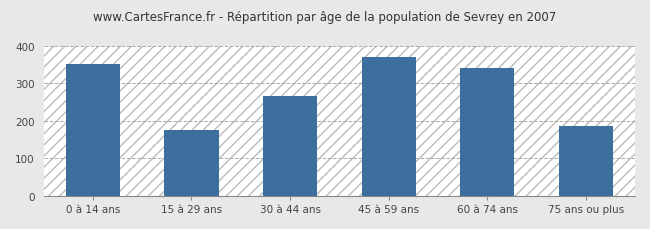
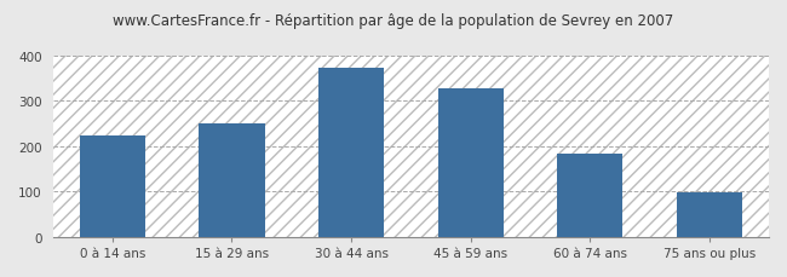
0 à 14 ans: 350 -> 224
15 à 29 ans: 175 -> 250
30 à 44 ans: 265 -> 373
45 à 59 ans: 370 -> 327
60 à 74 ans: 340 -> 183
75 ans ou plus: 185 -> 98
